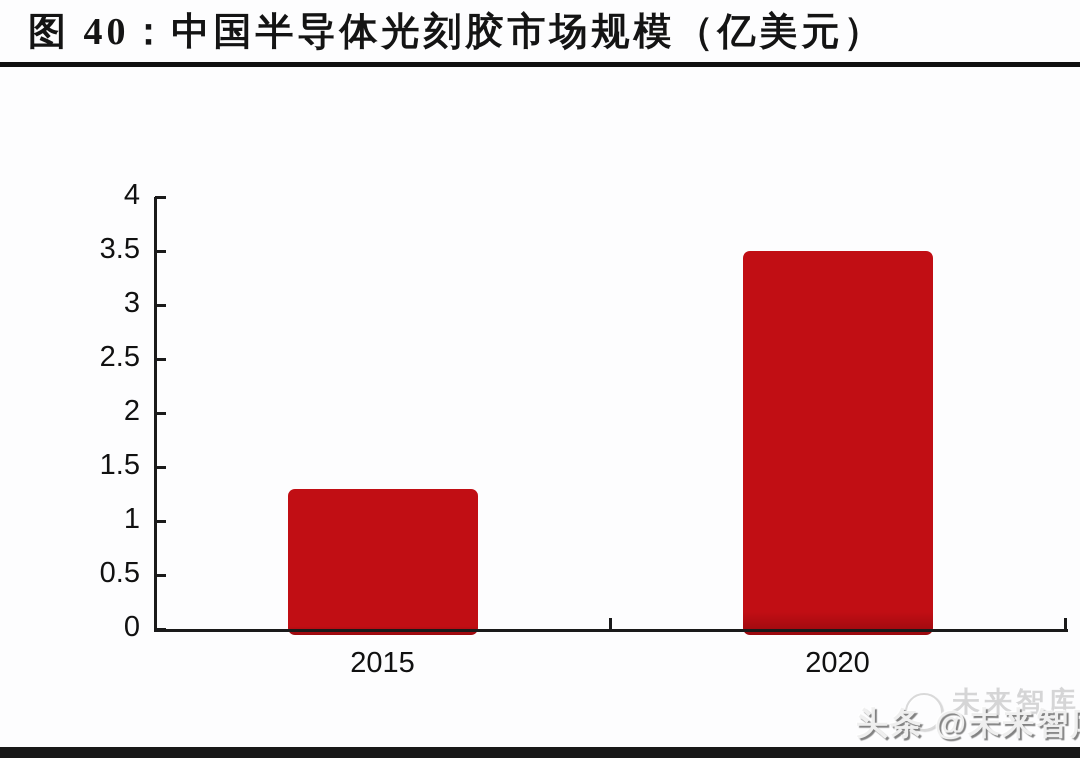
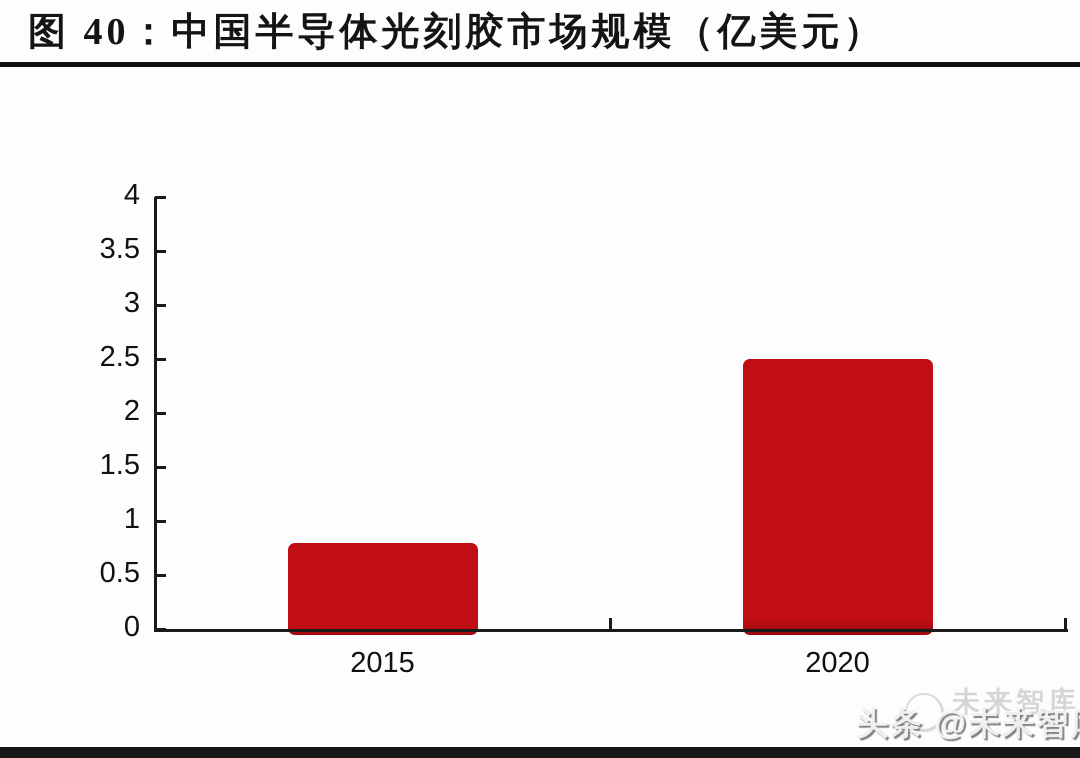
2015: 1.3 -> 0.8
2020: 3.5 -> 2.5
